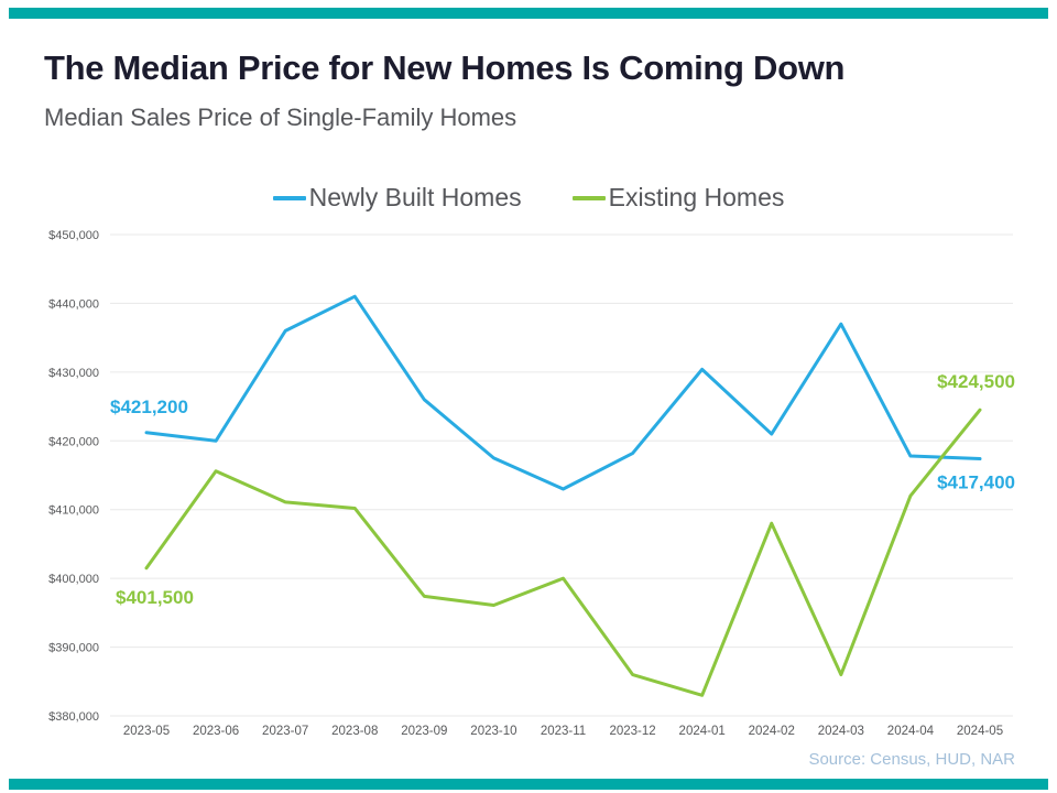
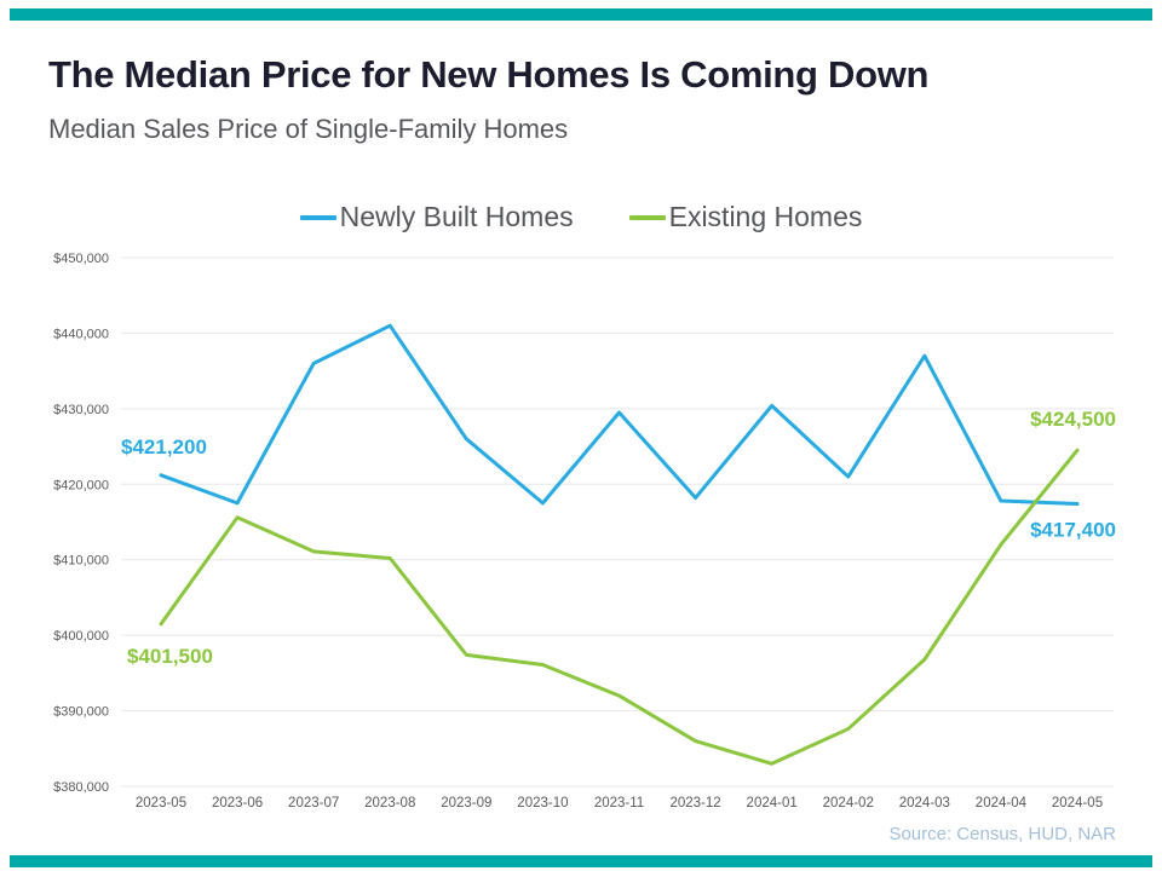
Newly Built Homes/2023-06: $420000 -> $418000
Newly Built Homes/2023-11: $413000 -> $430000
Existing Homes/2023-11: $400000 -> $392000
Existing Homes/2024-02: $408000 -> $388000
Existing Homes/2024-03: $386000 -> $397000
